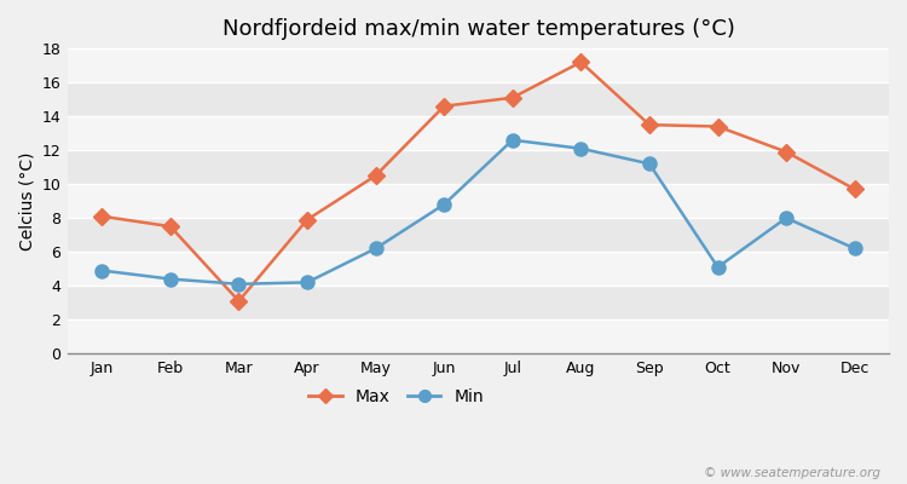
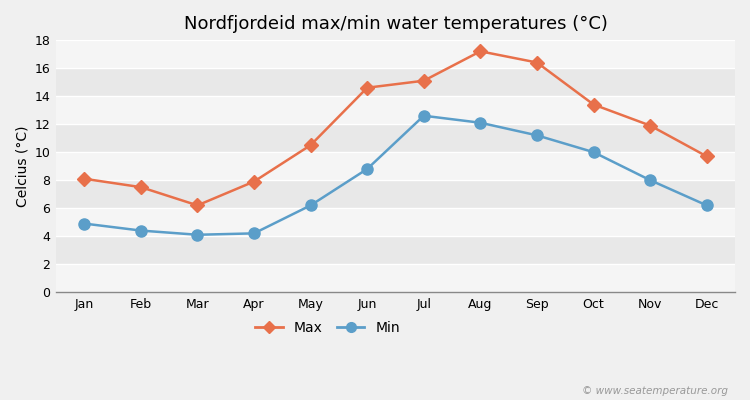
Max/Mar: 3.1 -> 6.2
Max/Sep: 13.5 -> 16.4
Min/Oct: 5.1 -> 10.0
